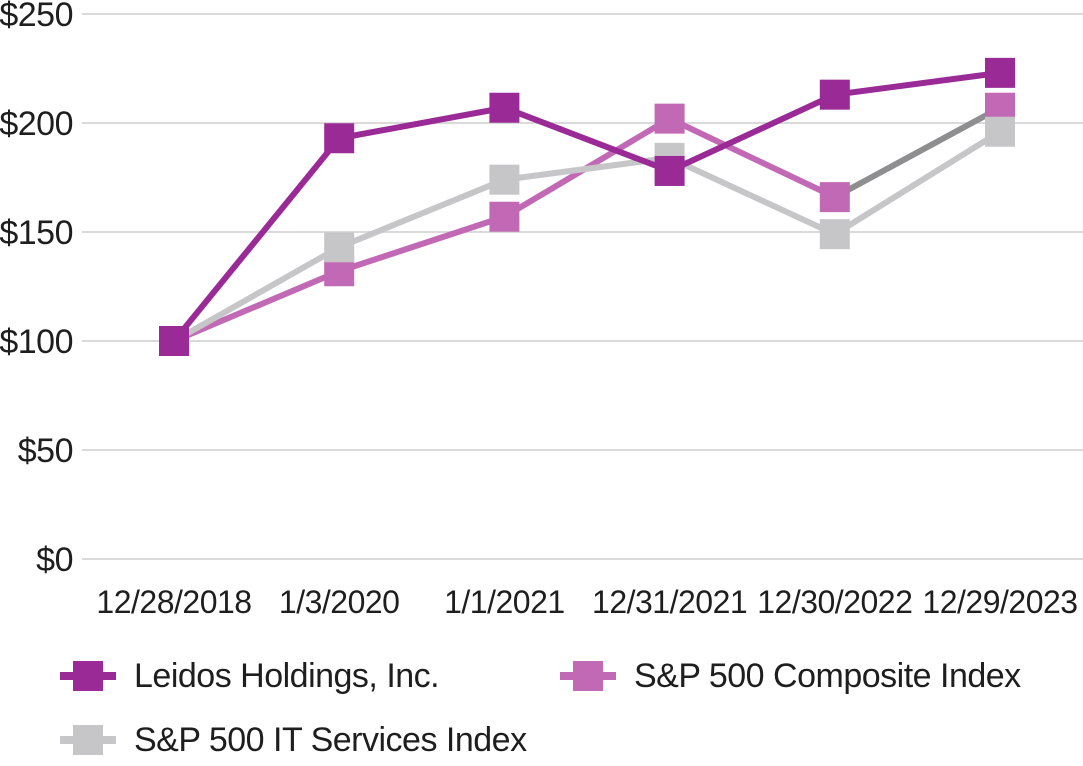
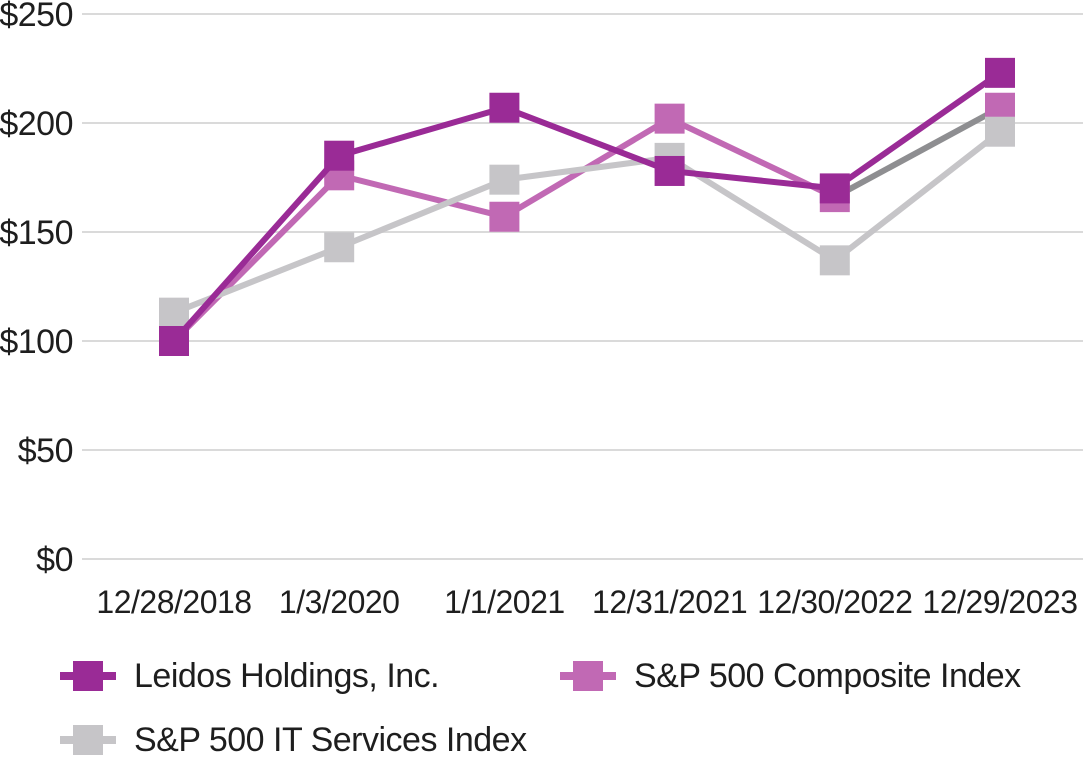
S&P 500 IT Services Index/12/28/2018: $100 -> $113
Leidos Holdings, Inc./1/3/2020: $193 -> $185
S&P 500 Composite Index/1/3/2020: $132 -> $176
Leidos Holdings, Inc./12/30/2022: $213 -> $170
S&P 500 IT Services Index/12/30/2022: $149 -> $137
